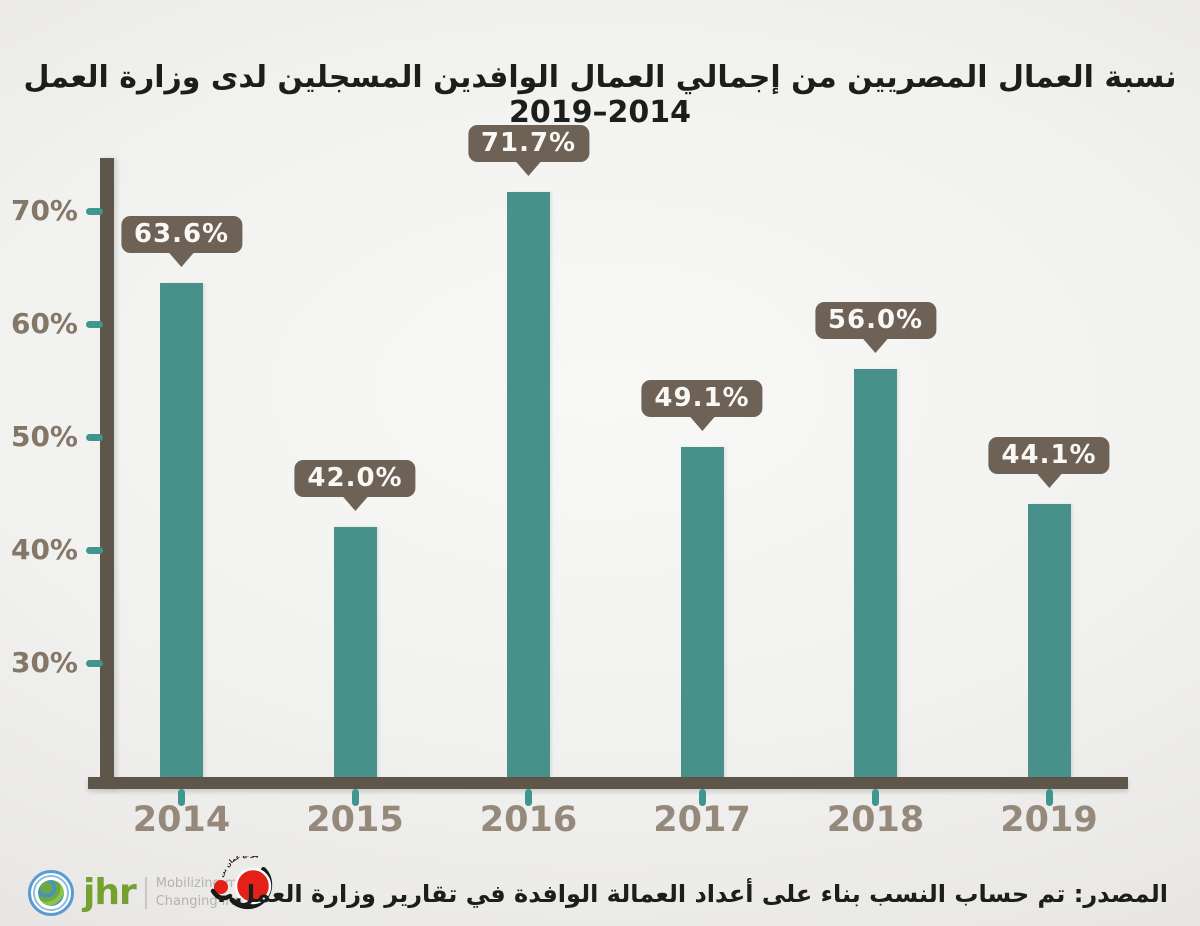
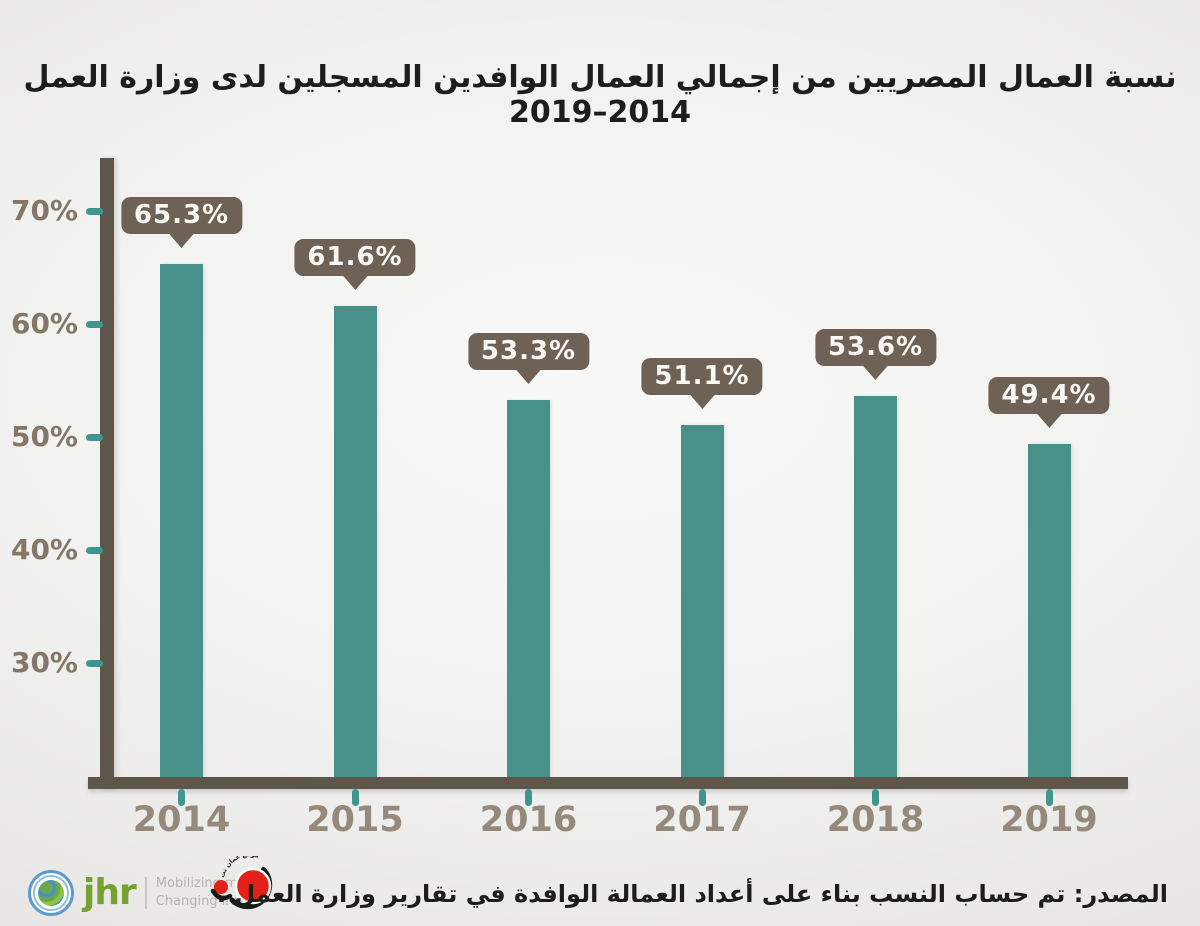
2014: 63.6% -> 65.3%
2015: 42.0% -> 61.6%
2016: 71.7% -> 53.3%
2017: 49.1% -> 51.1%
2018: 56.0% -> 53.6%
2019: 44.1% -> 49.4%
